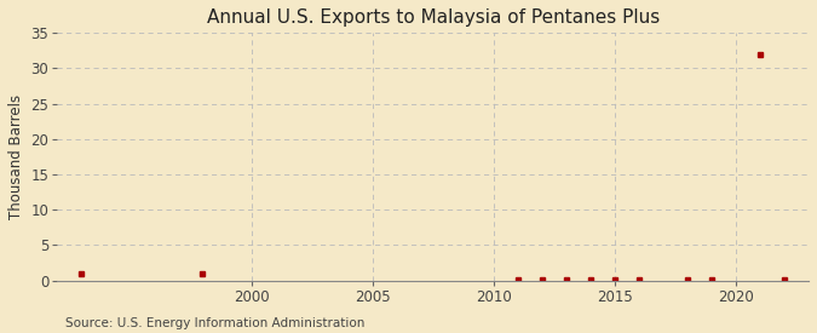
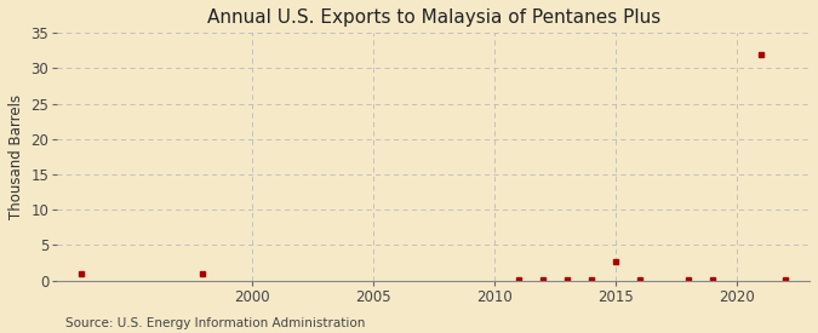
2015: 0.1 -> 2.6
